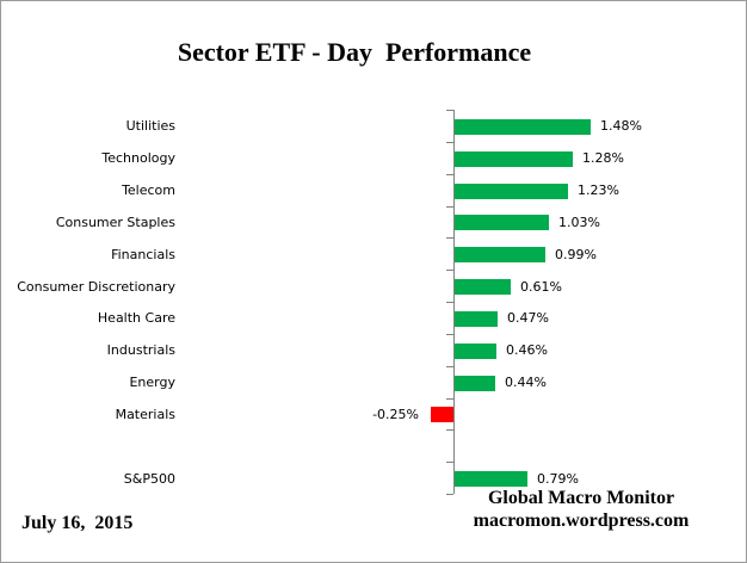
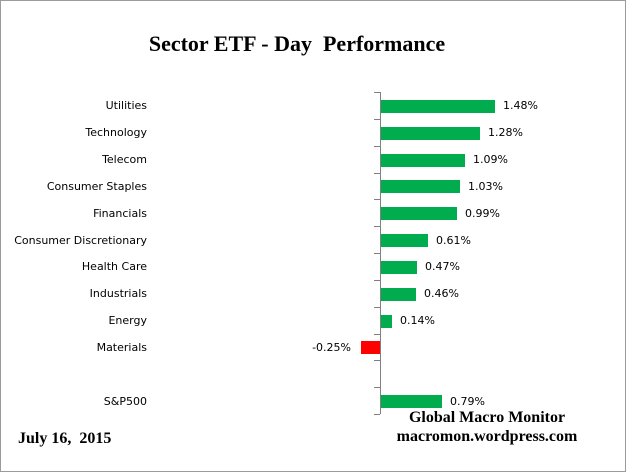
Telecom: 1.23% -> 1.09%
Energy: 0.44% -> 0.14%
